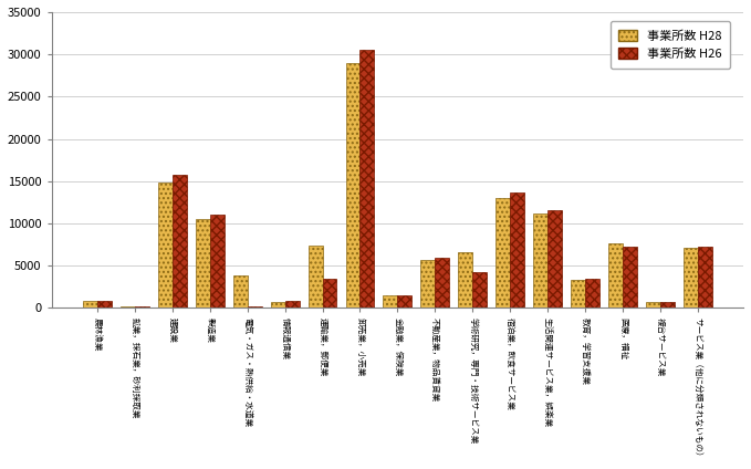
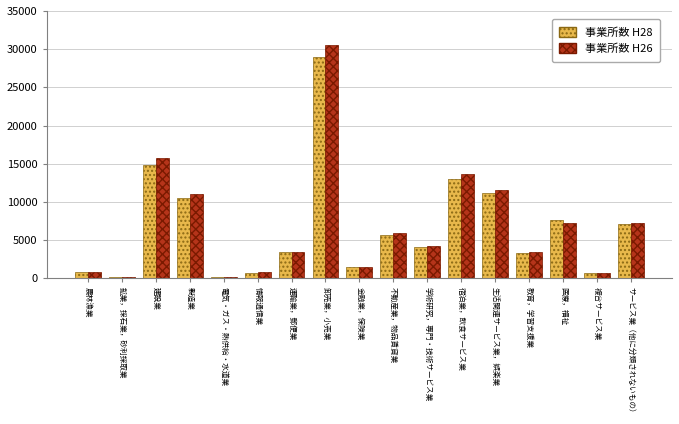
事業所数 H28/電気・ガス・熱供給・水道業: 3800 -> 200
事業所数 H28/運輸業，郵便業: 7400 -> 3400
事業所数 H28/学術研究，専門・技術サービス業: 6600 -> 4100
